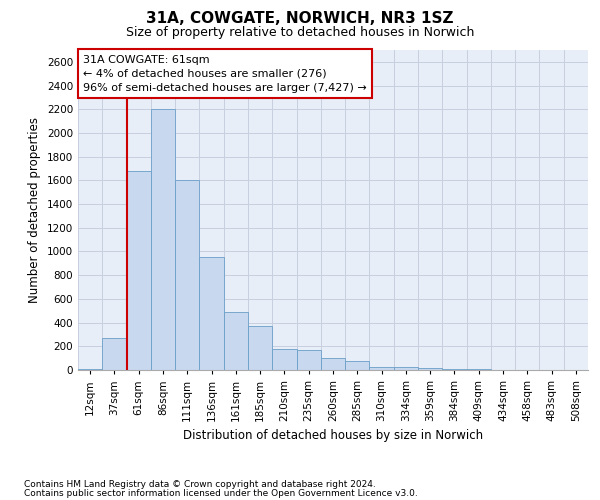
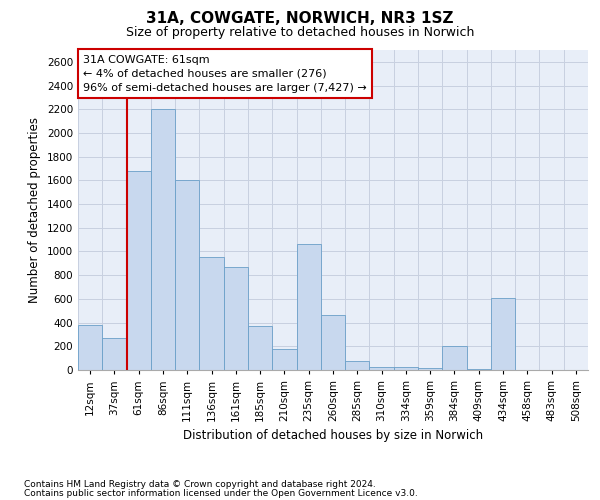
12sqm: 10 -> 380
161sqm: 490 -> 870
235sqm: 160 -> 1060
260sqm: 100 -> 460
384sqm: 0 -> 200
434sqm: 0 -> 610
